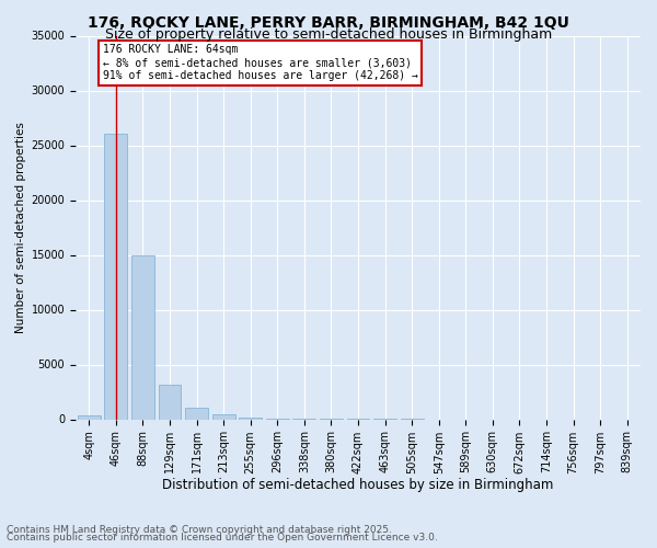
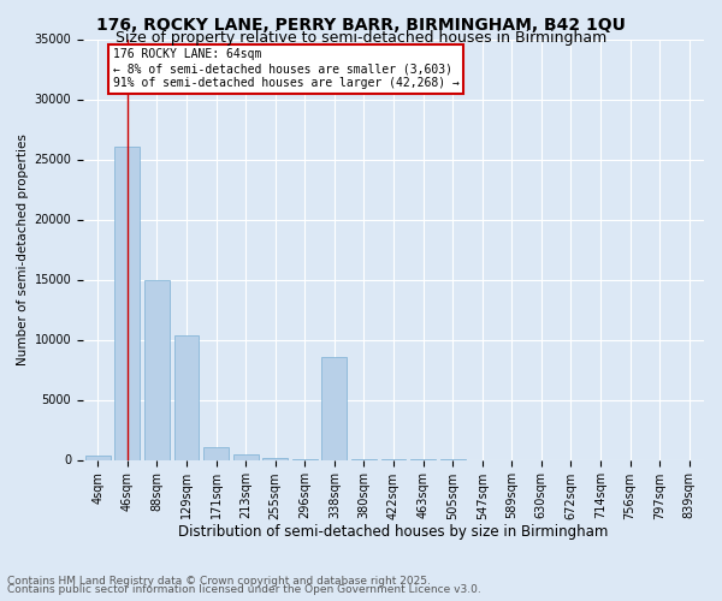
129sqm: 3200 -> 10400
338sqm: 0 -> 8600
